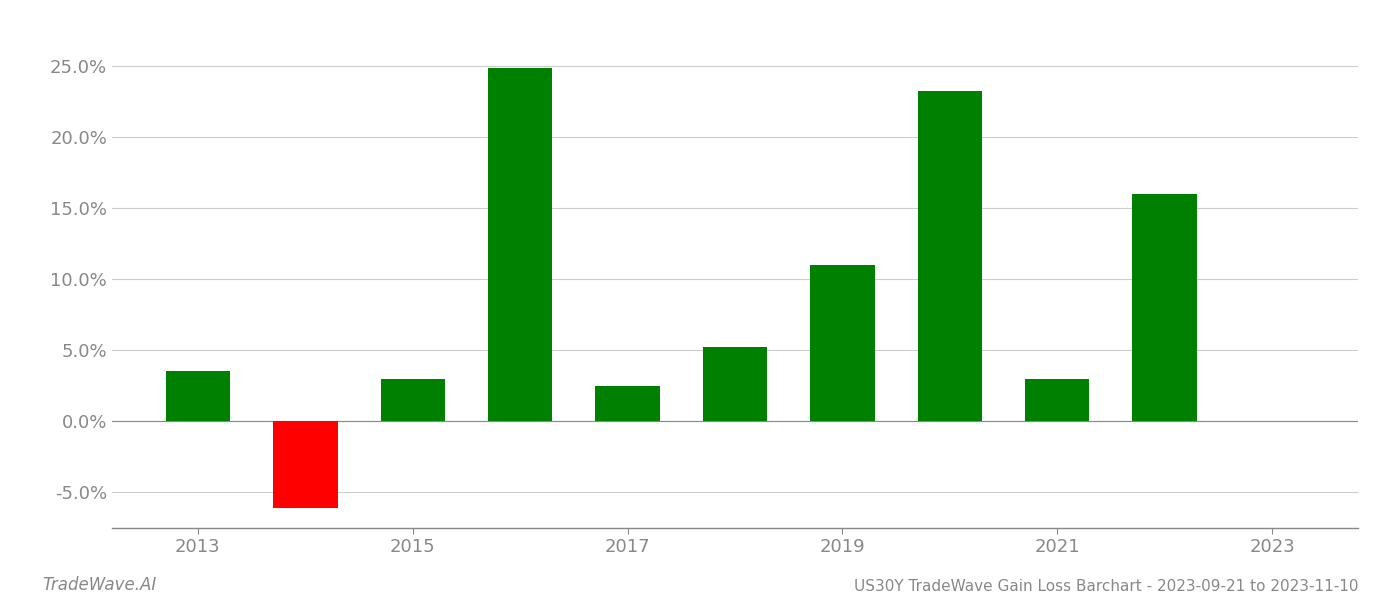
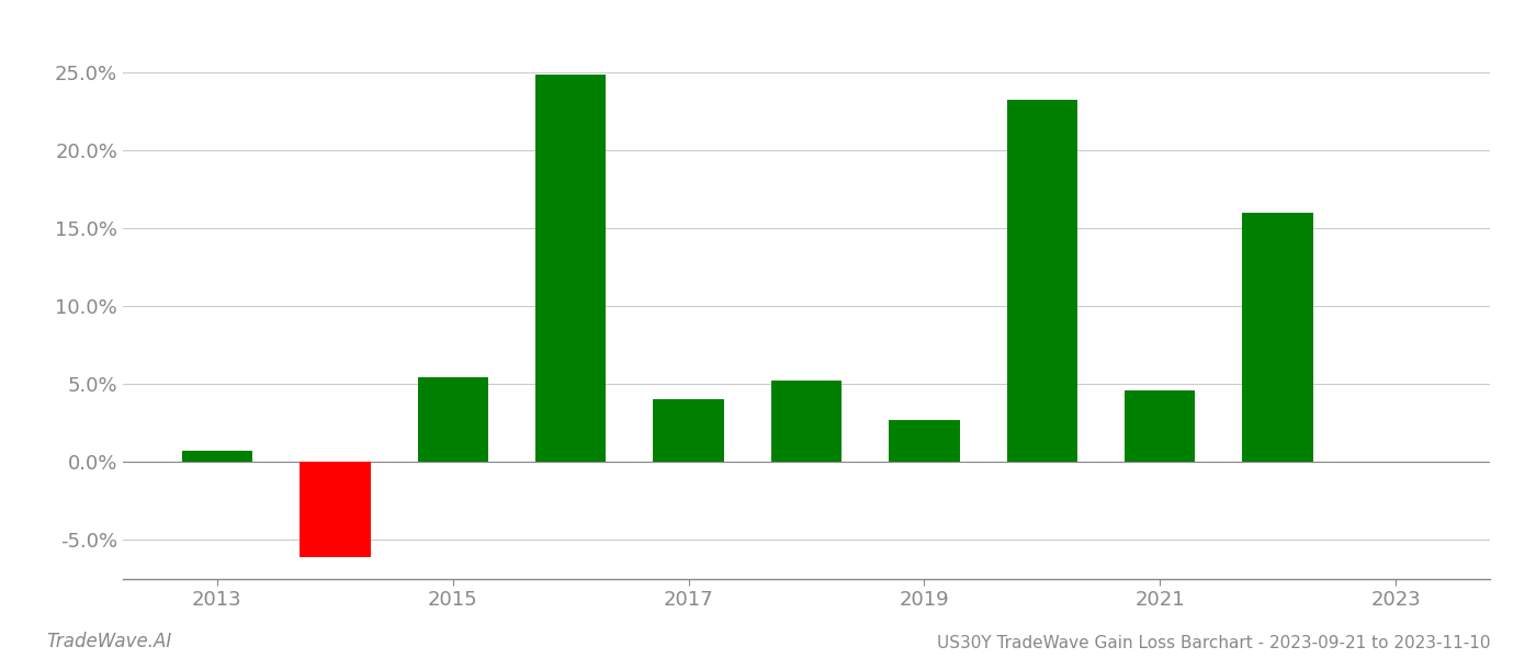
2013: 3.5% -> 0.7%
2015: 3.0% -> 5.4%
2017: 2.5% -> 4.0%
2019: 11.0% -> 2.7%
2021: 3.0% -> 4.6%
